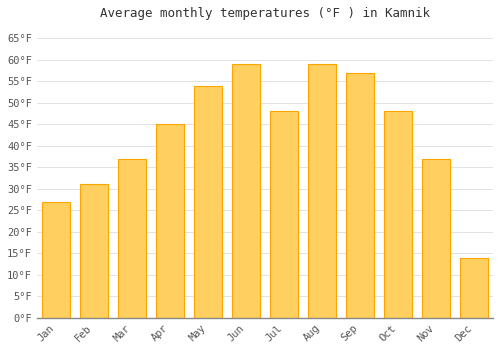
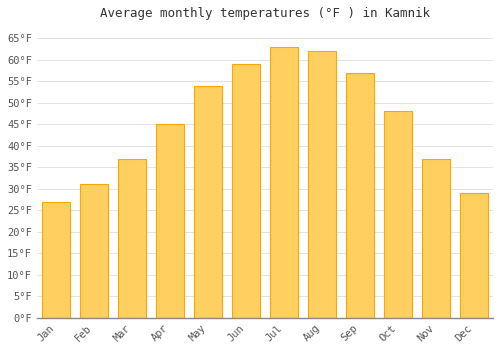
Jul: 48°F -> 63°F
Aug: 59°F -> 62°F
Dec: 14°F -> 29°F
